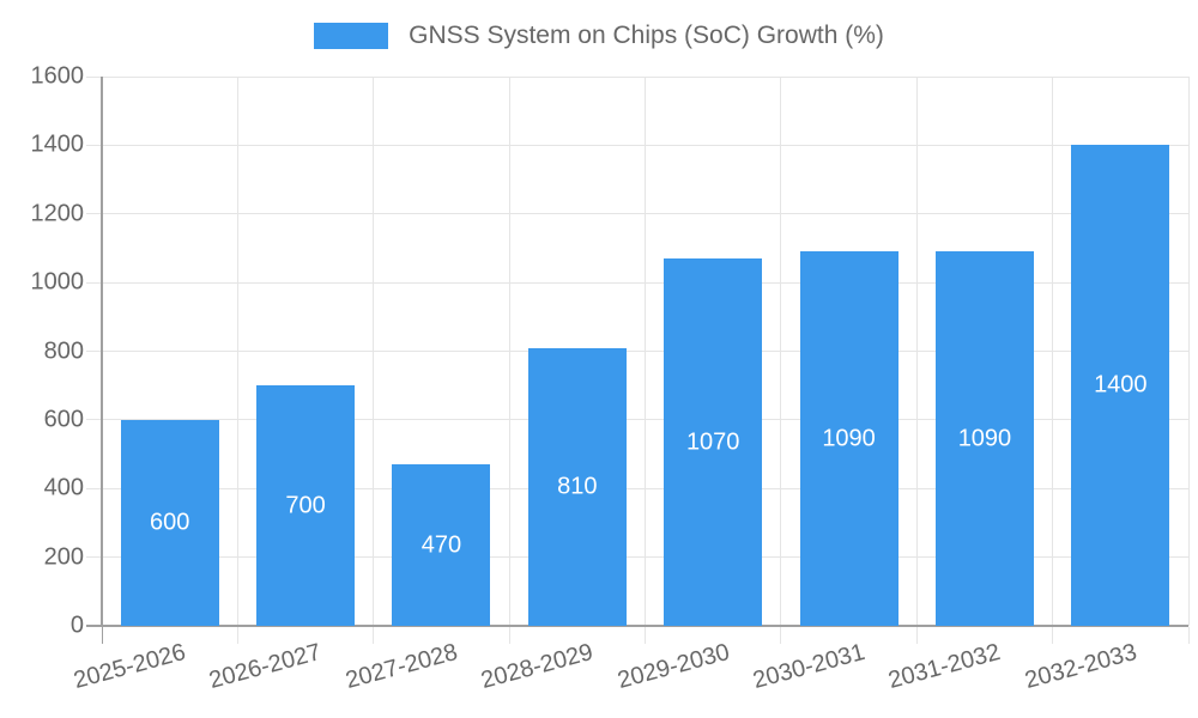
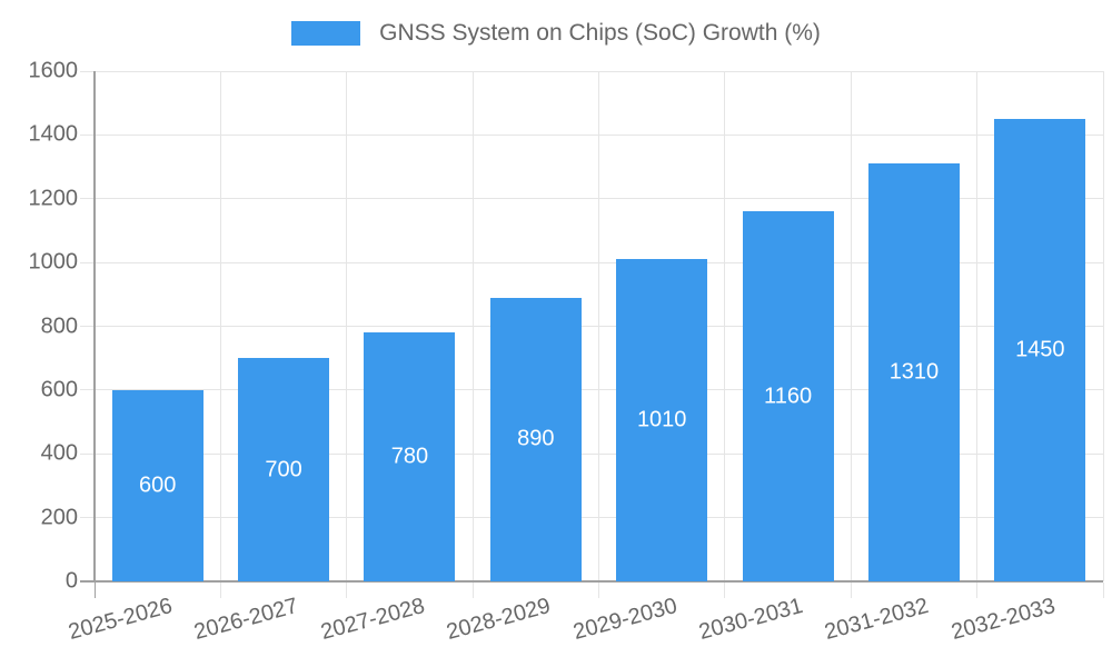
2027-2028: 470 -> 780
2028-2029: 810 -> 890
2029-2030: 1070 -> 1010
2030-2031: 1090 -> 1160
2031-2032: 1090 -> 1310
2032-2033: 1400 -> 1450
